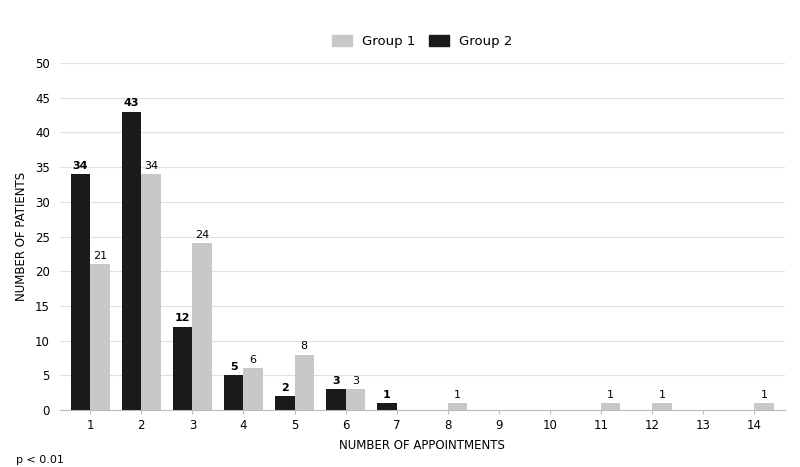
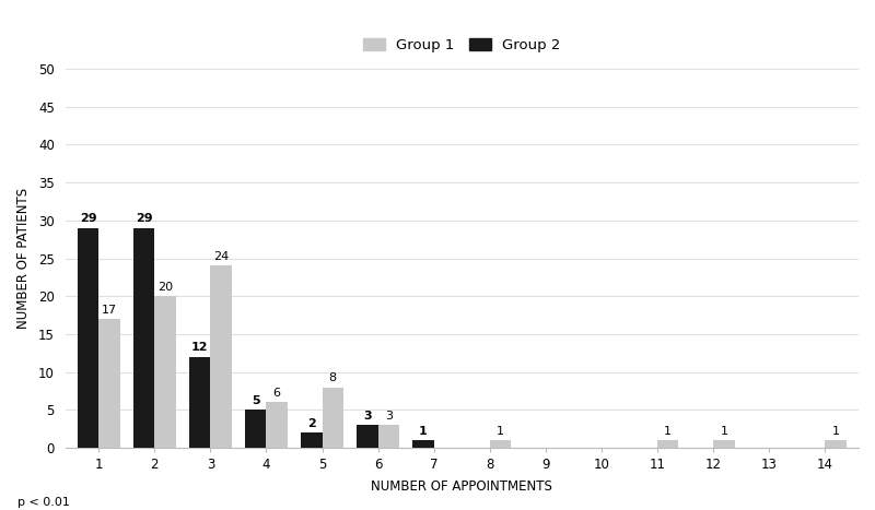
Group 2/1: 34 -> 29
Group 1/1: 21 -> 17
Group 2/2: 43 -> 29
Group 1/2: 34 -> 20
